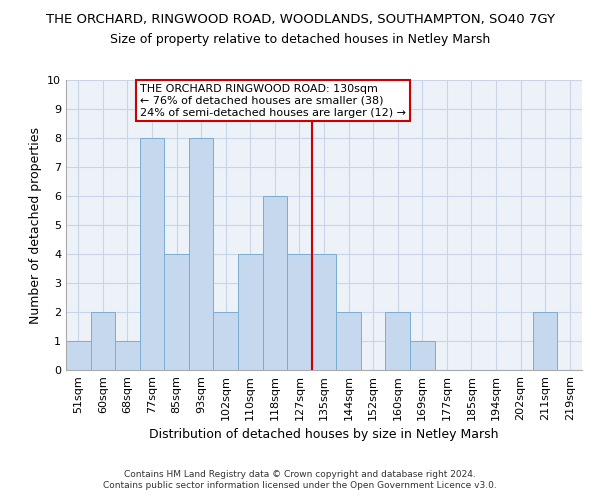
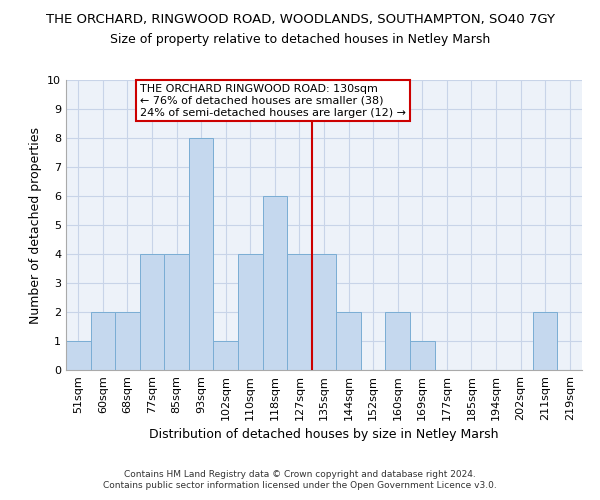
68sqm: 1 -> 2
77sqm: 8 -> 4
102sqm: 2 -> 1
